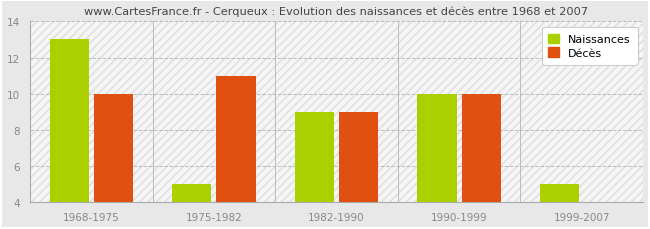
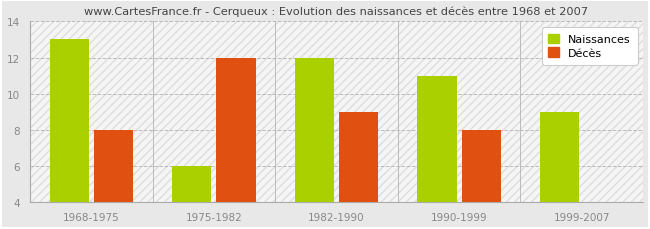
Décès/1968-1975: 10 -> 8
Naissances/1975-1982: 5 -> 6
Décès/1975-1982: 11 -> 12
Naissances/1982-1990: 9 -> 12
Naissances/1990-1999: 10 -> 11
Décès/1990-1999: 10 -> 8
Naissances/1999-2007: 5 -> 9
